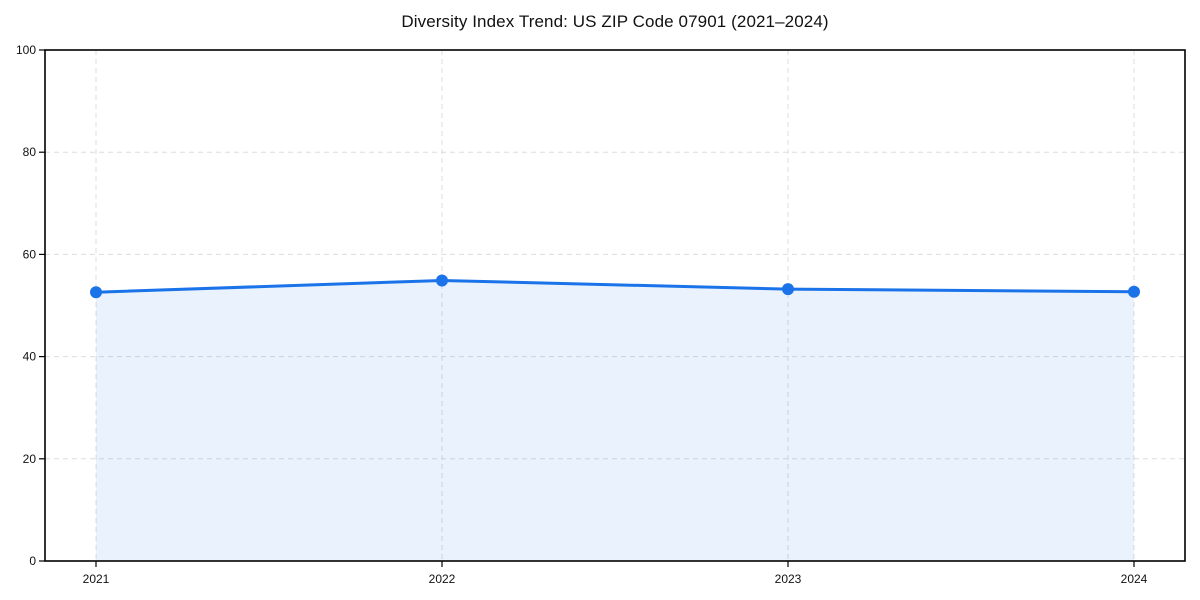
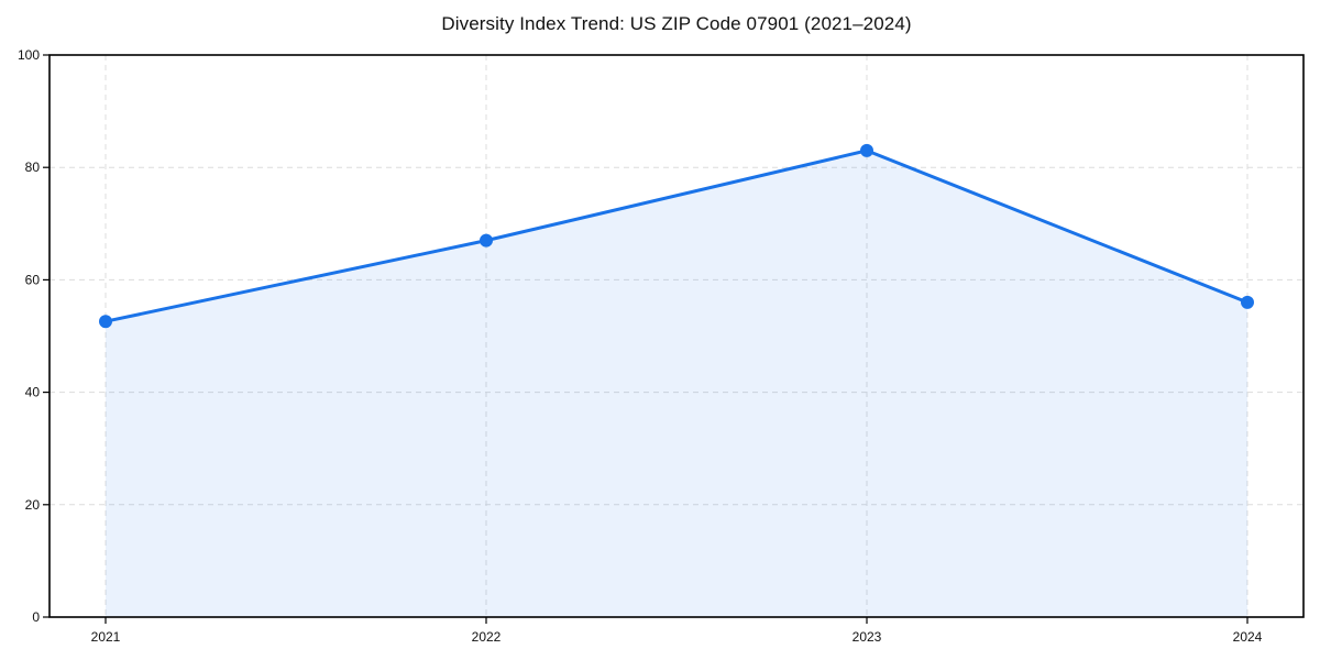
2022: 55 -> 67
2023: 53 -> 83
2024: 53 -> 56
